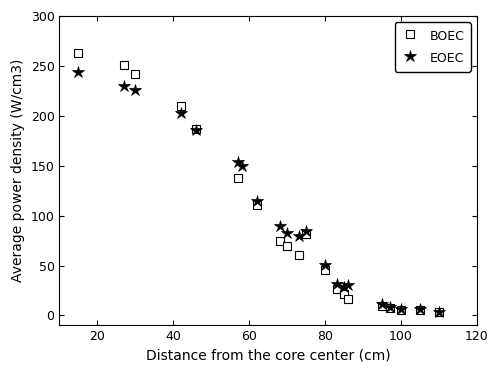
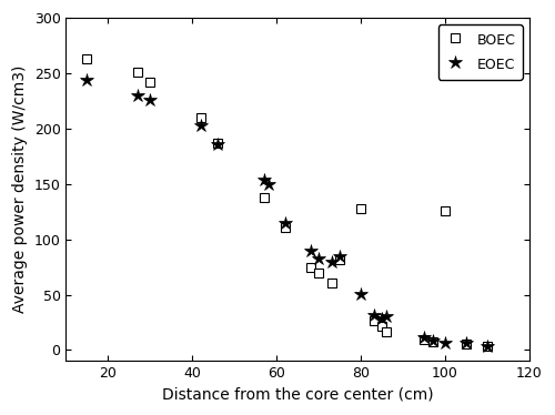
BOEC/80: 46 -> 128
BOEC/100: 6 -> 126
